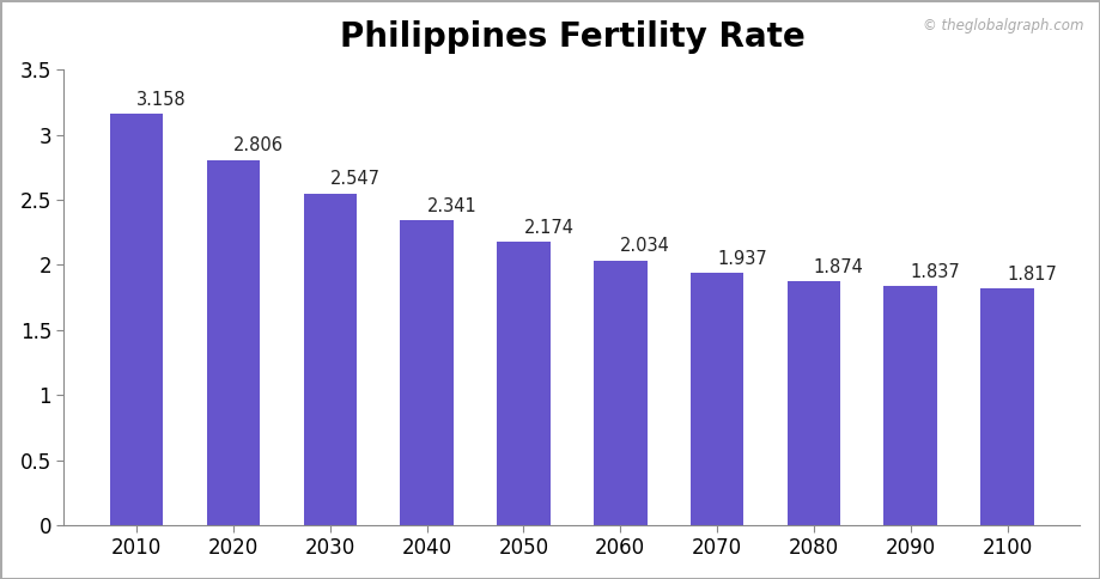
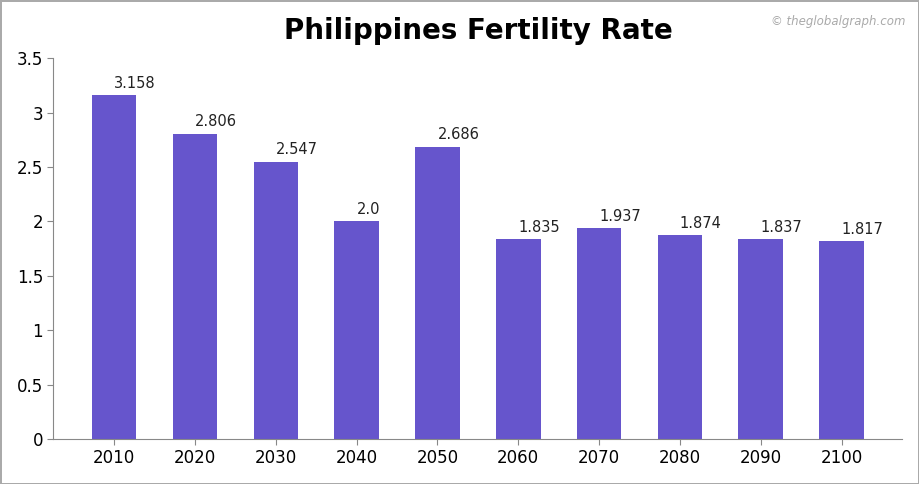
2040: 2.341 -> 2.0
2050: 2.174 -> 2.686
2060: 2.034 -> 1.835
